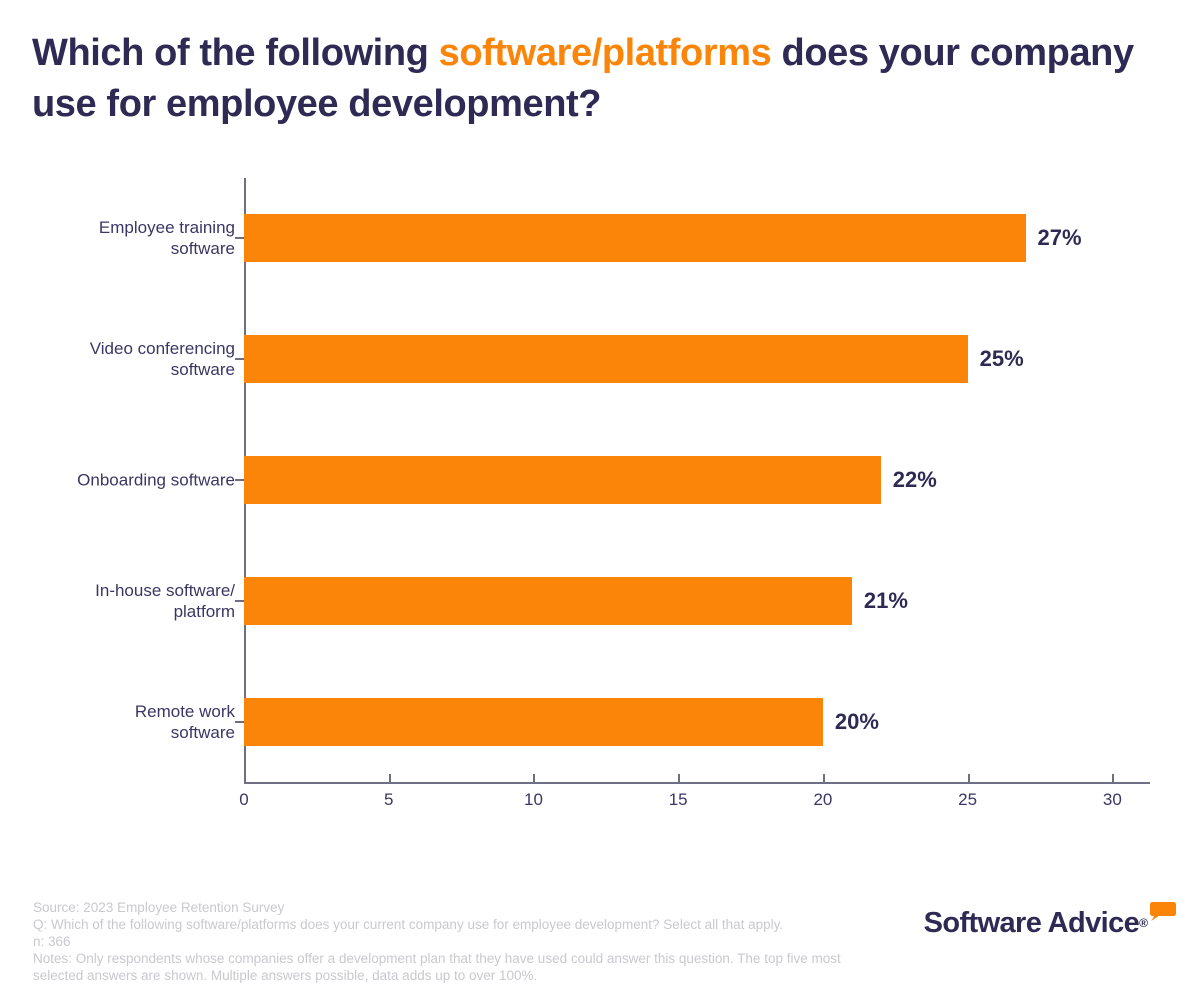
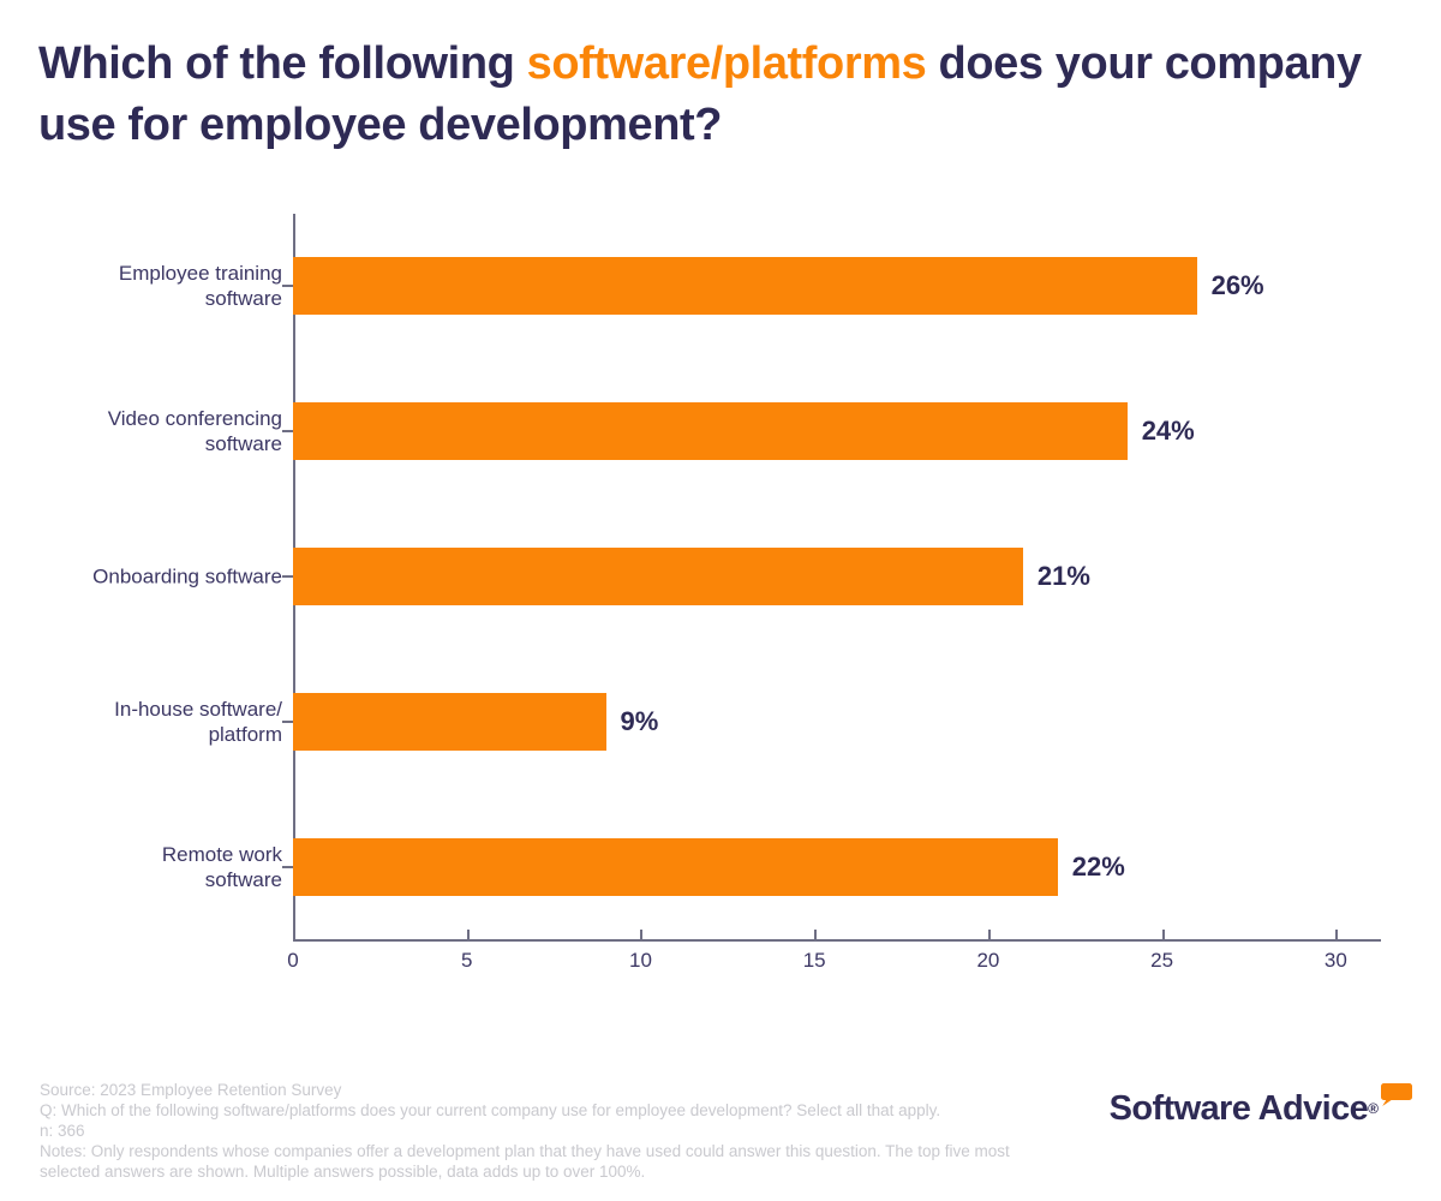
Employee training software: 27% -> 26%
Video conferencing software: 25% -> 24%
Onboarding software: 22% -> 21%
In-house software/ platform: 21% -> 9%
Remote work software: 20% -> 22%
